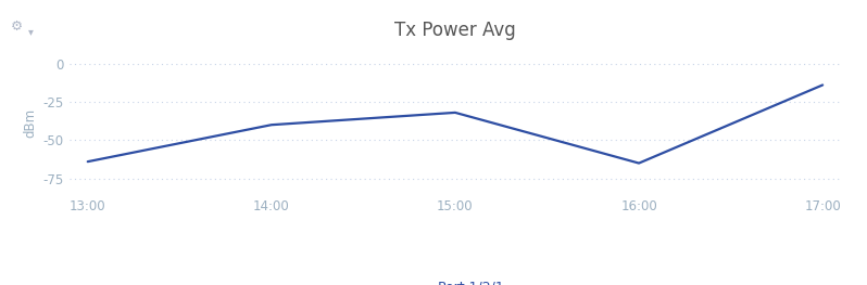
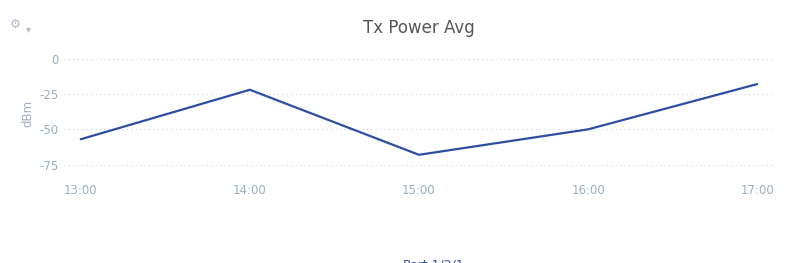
13:00: -64 -> -57
14:00: -40 -> -22
15:00: -32 -> -68
16:00: -65 -> -50
17:00: -14 -> -18
